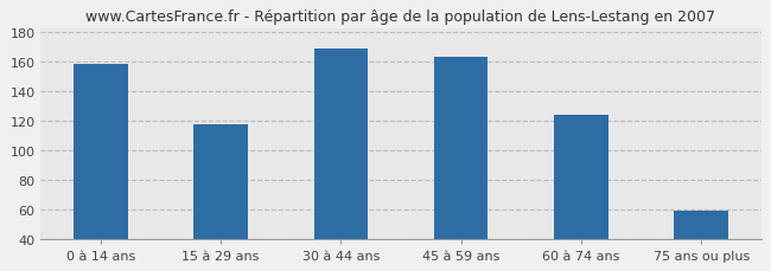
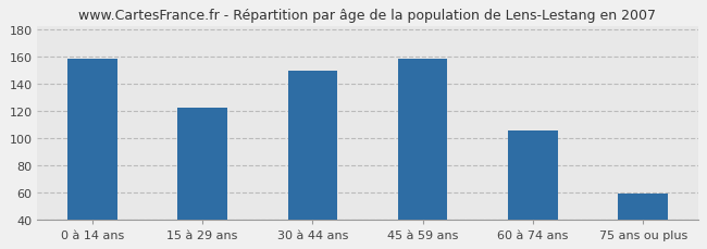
15 à 29 ans: 117 -> 122
30 à 44 ans: 169 -> 149
45 à 59 ans: 163 -> 158
60 à 74 ans: 124 -> 105
